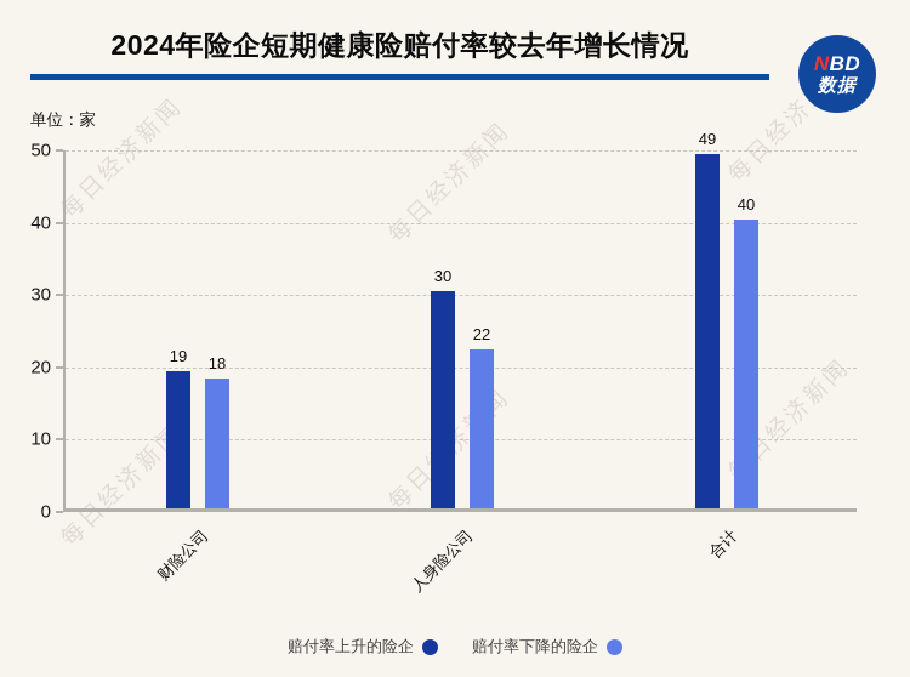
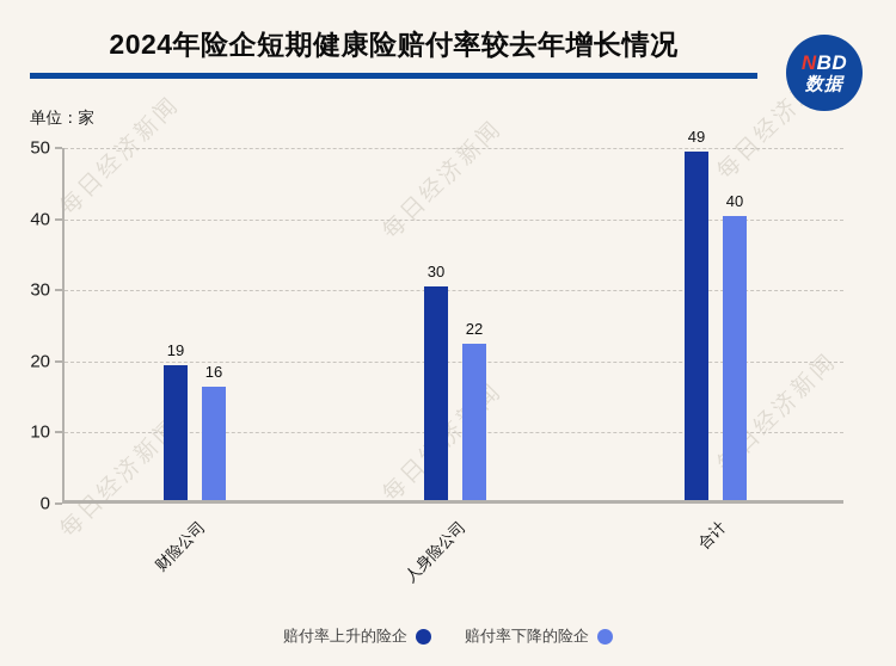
赔付率下降的险企/财险公司: 18 -> 16
